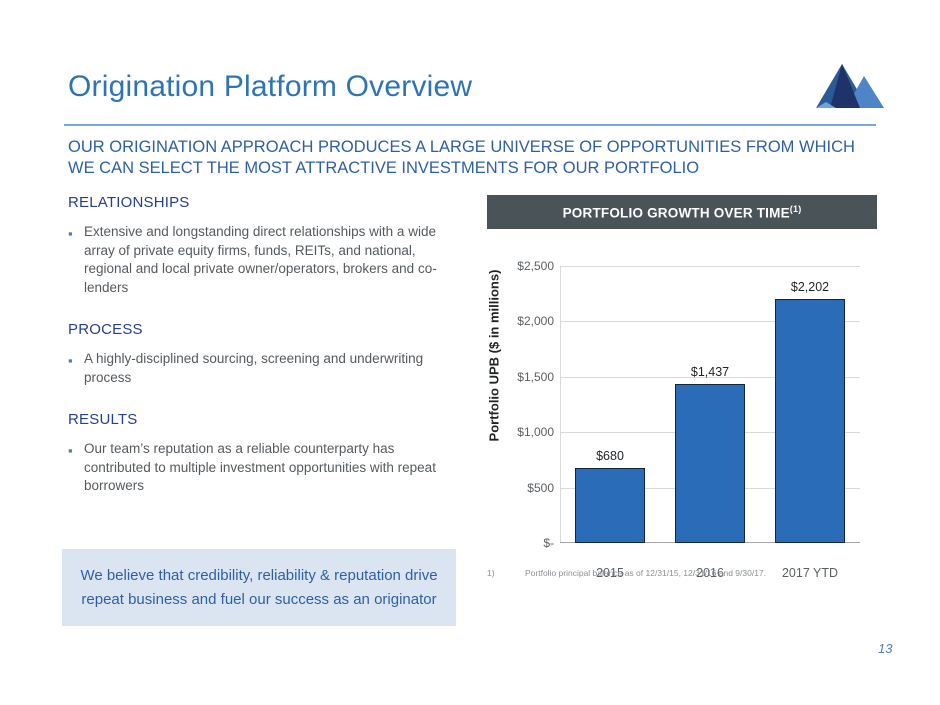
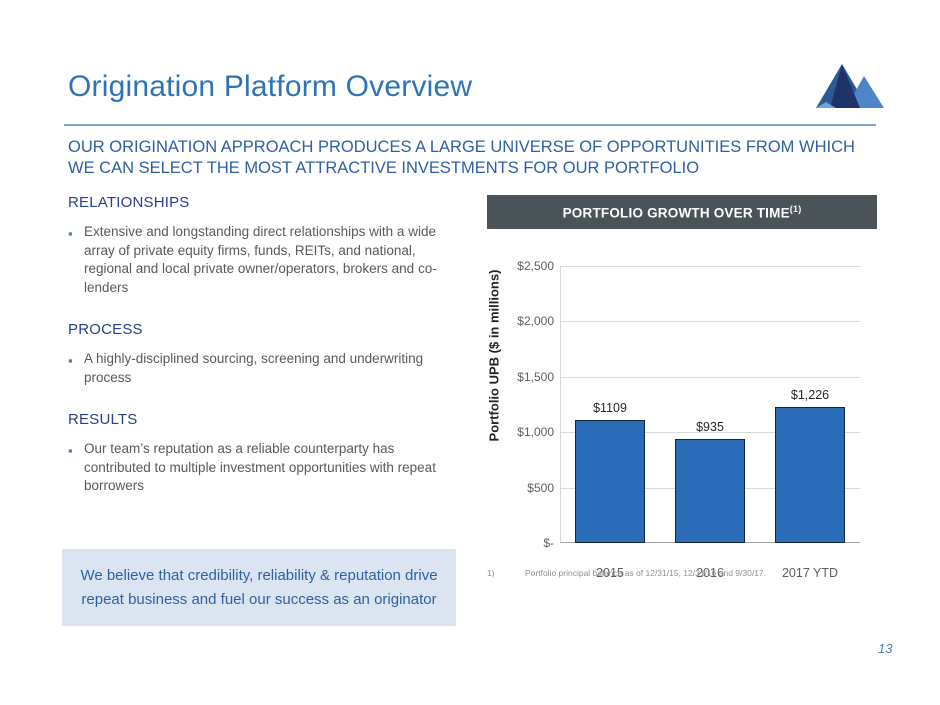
2015: $680 -> $1109
2016: $1,437 -> $935
2017 YTD: $2,202 -> $1,226
